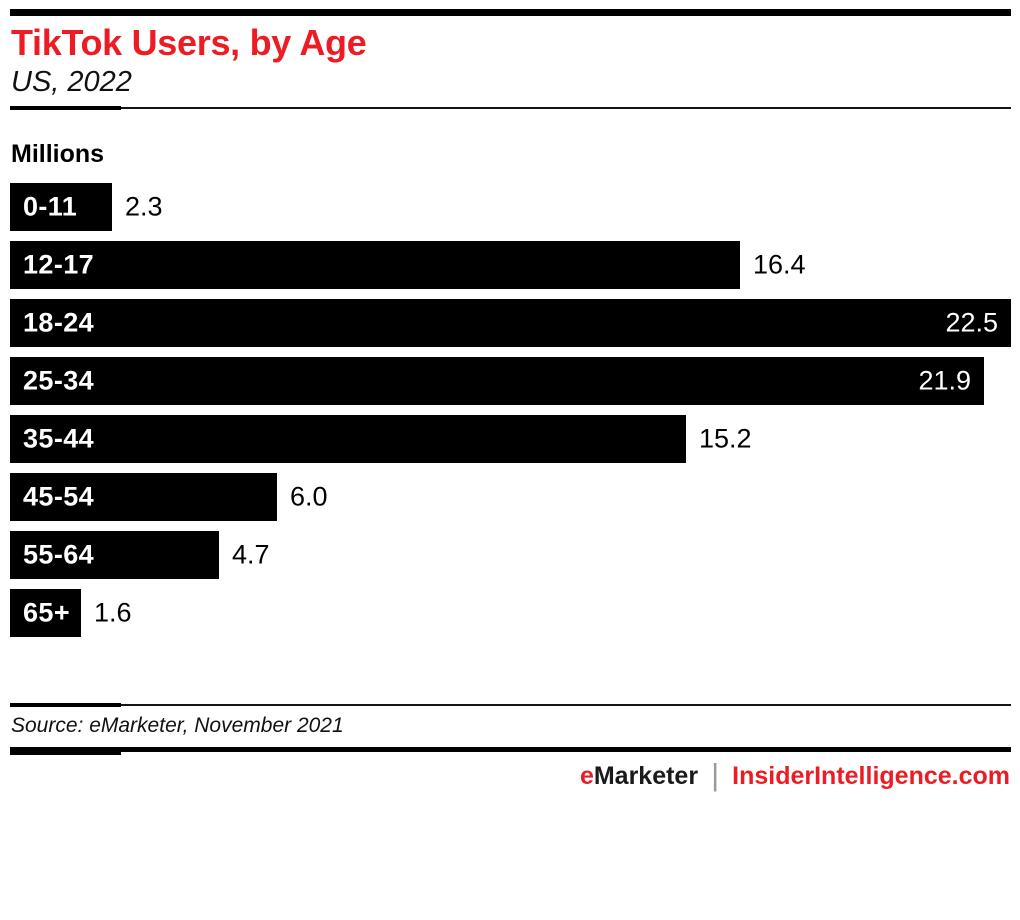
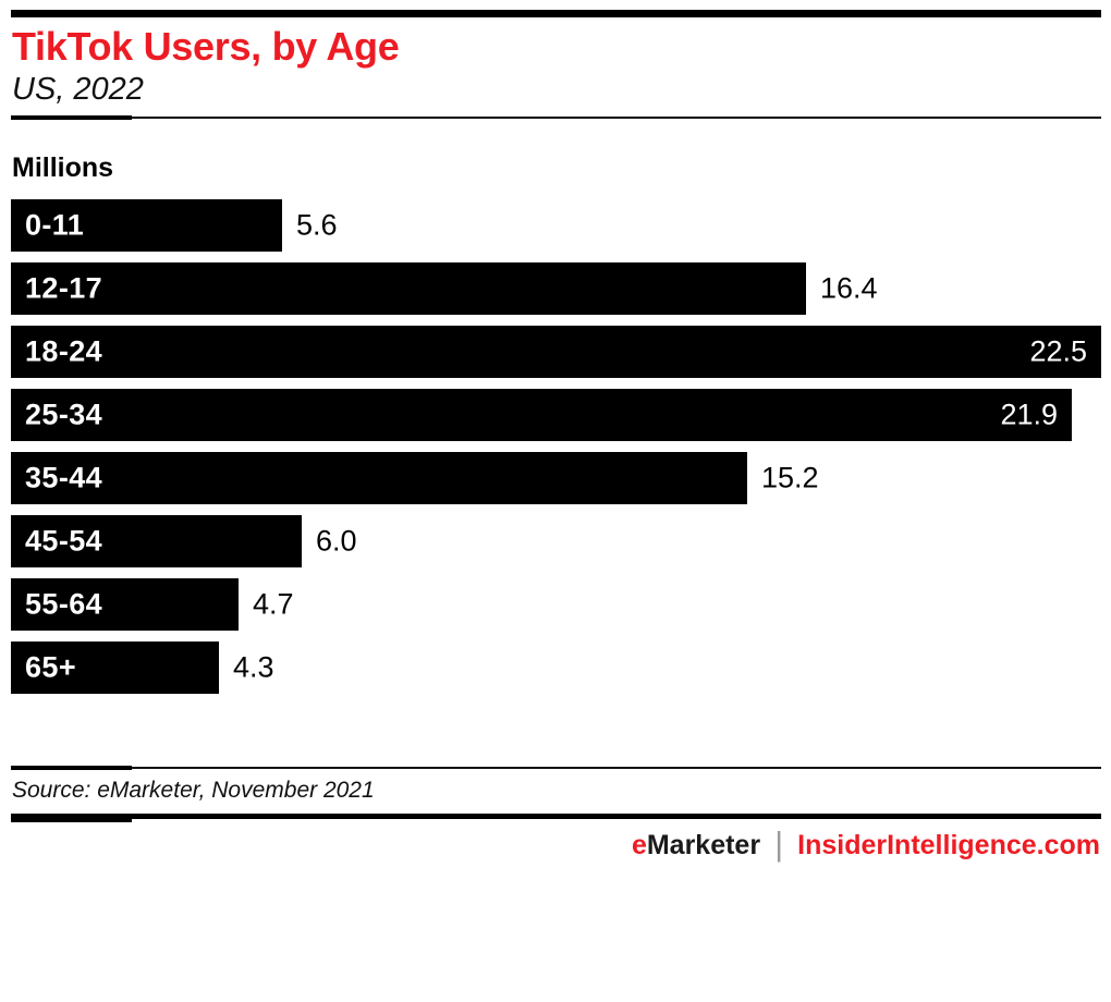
0-11: 2.3 -> 5.6
65+: 1.6 -> 4.3
